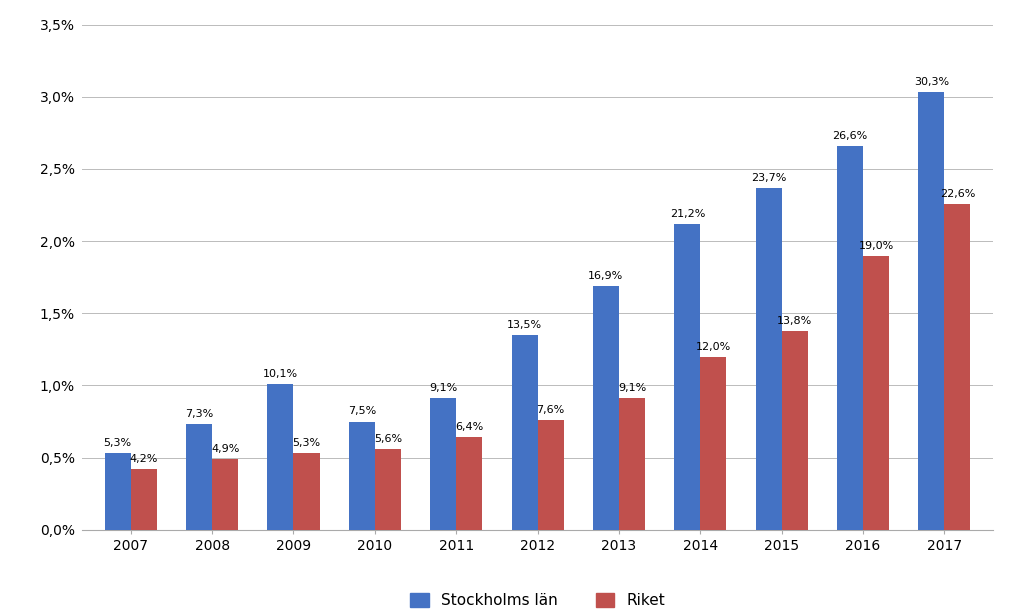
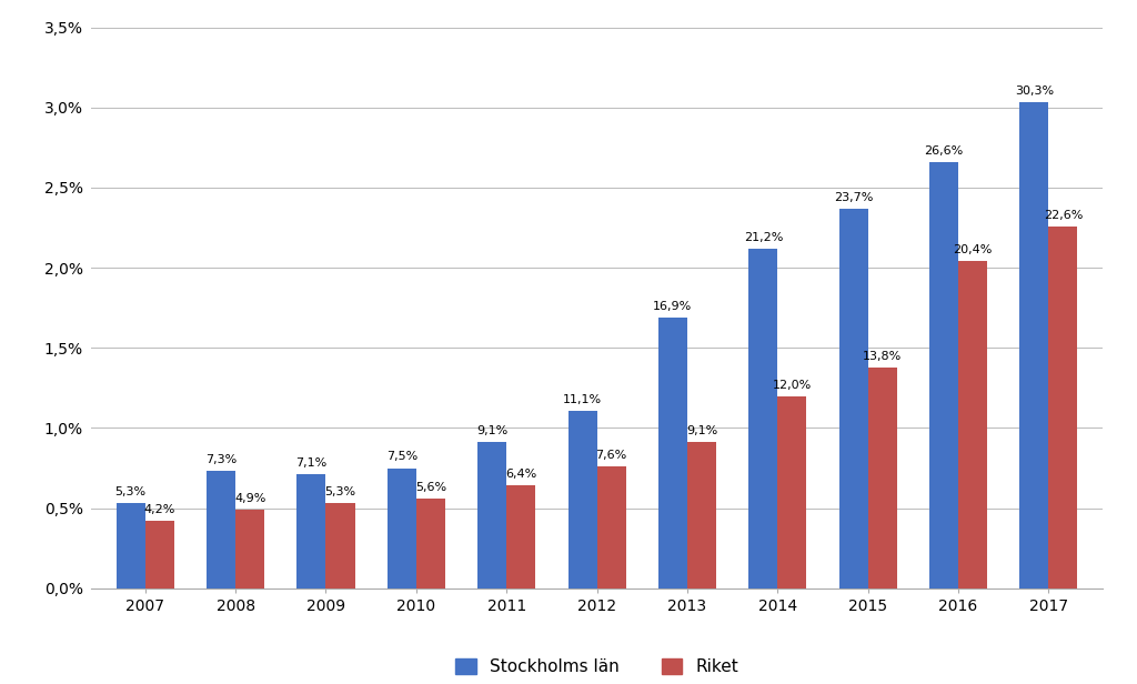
Stockholms län/2009: 10,1% -> 7,1%
Stockholms län/2012: 13,5% -> 11,1%
Riket/2016: 19,0% -> 20,4%
